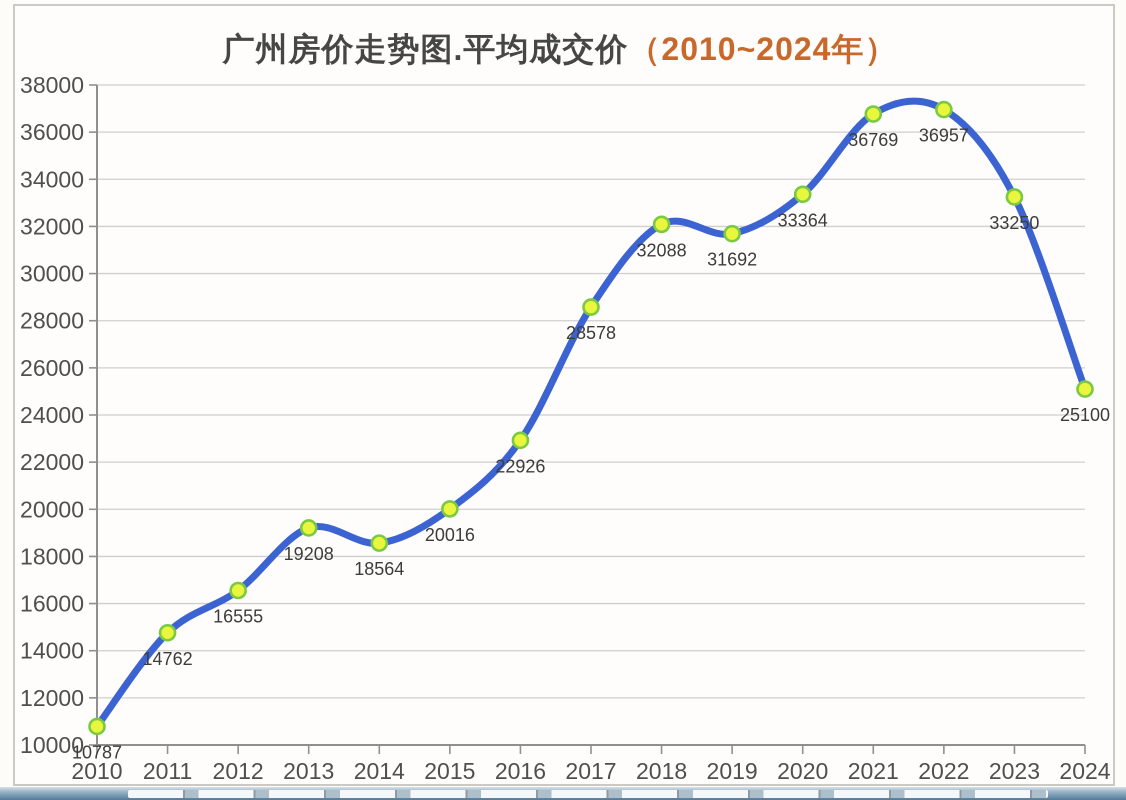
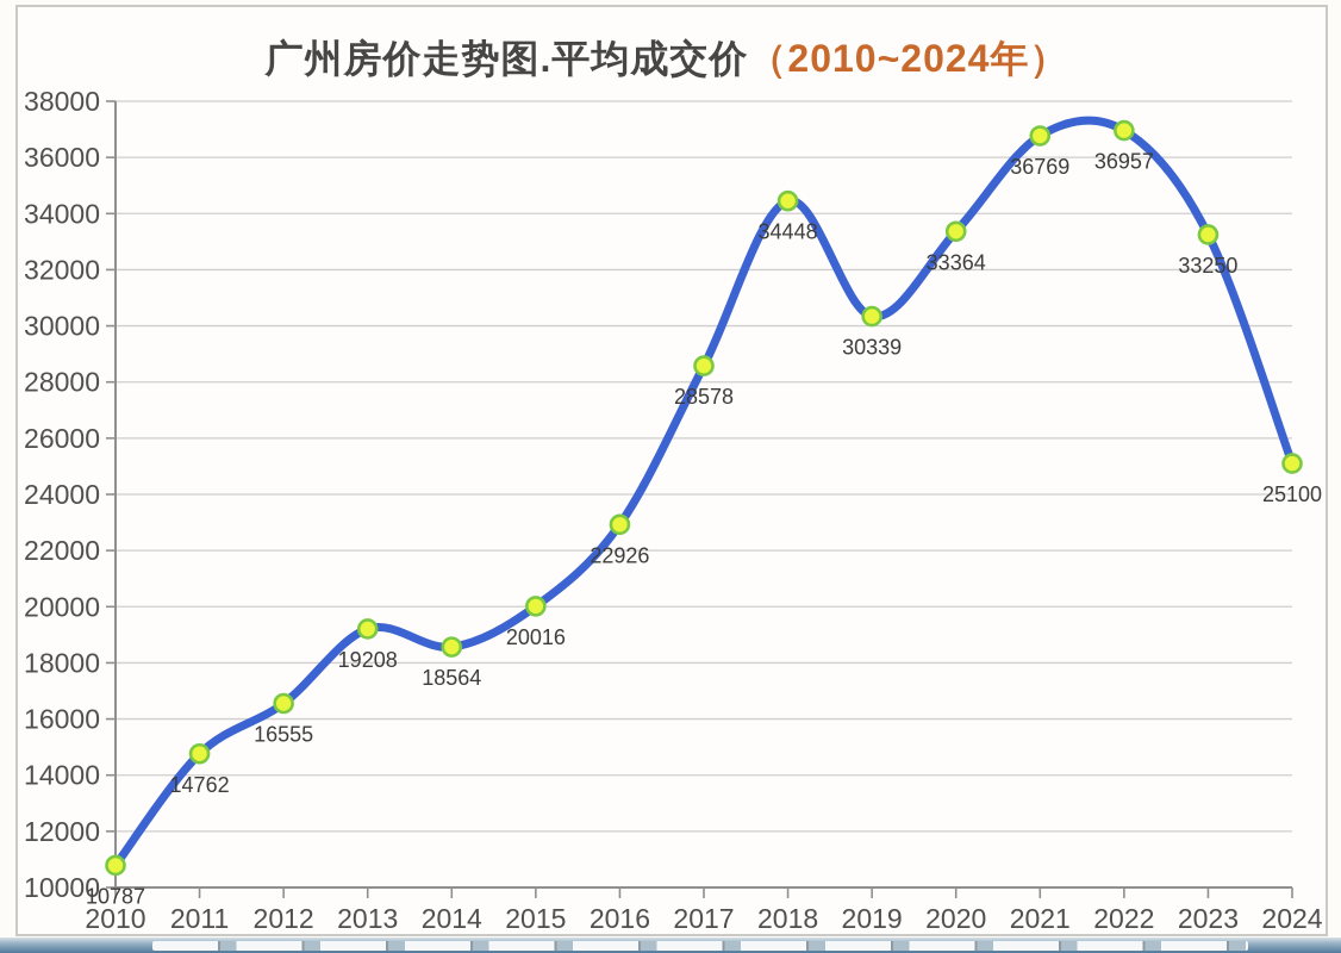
2018: 32088 -> 34448
2019: 31692 -> 30339
